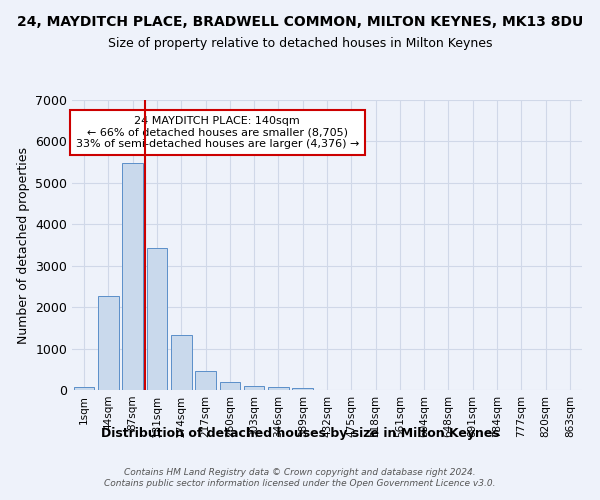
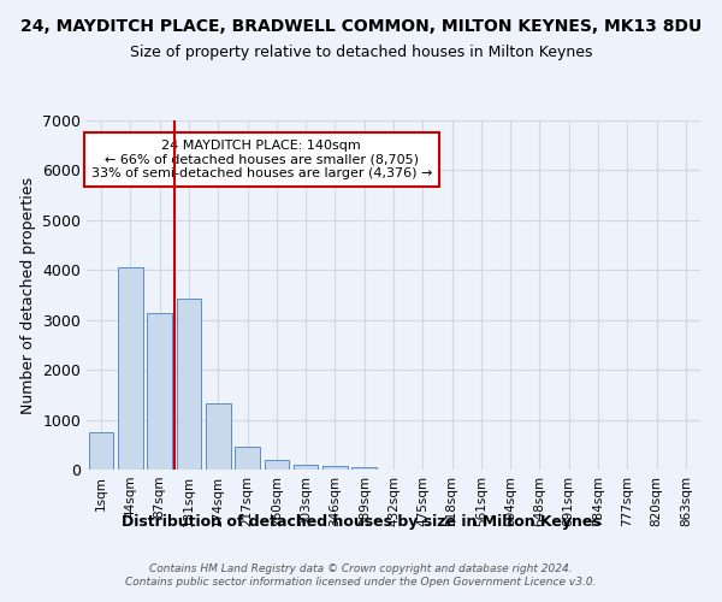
1sqm: 80 -> 750
44sqm: 2280 -> 4050
87sqm: 5480 -> 3150
